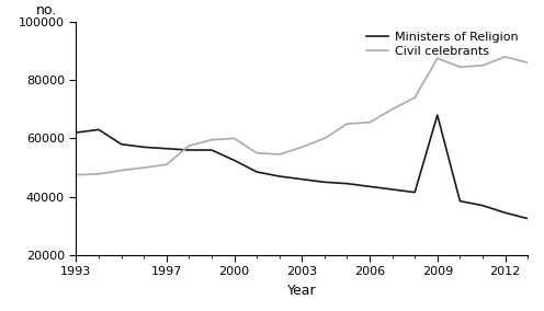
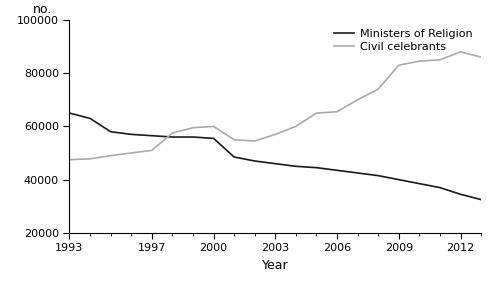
Ministers of Religion/1993: 62000 -> 65000
Ministers of Religion/2000: 52500 -> 55500
Ministers of Religion/2009: 68000 -> 40000
Civil celebrants/2009: 87500 -> 83000
